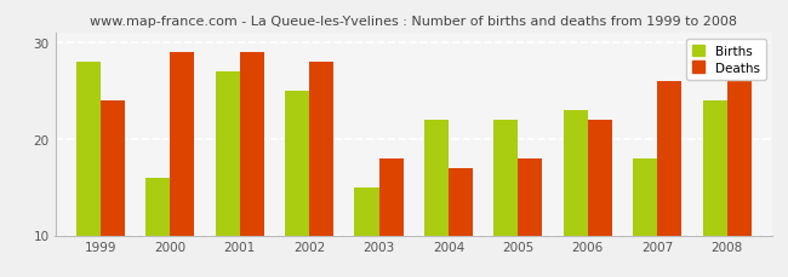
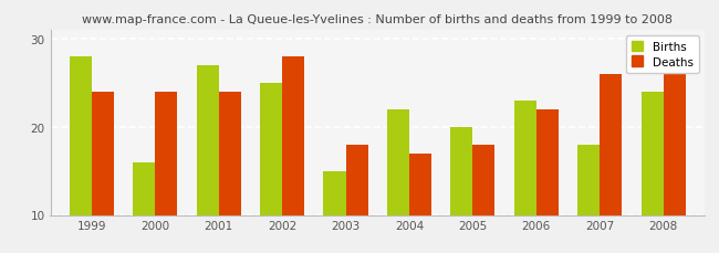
Deaths/2000: 29 -> 24
Deaths/2001: 29 -> 24
Births/2005: 22 -> 20
